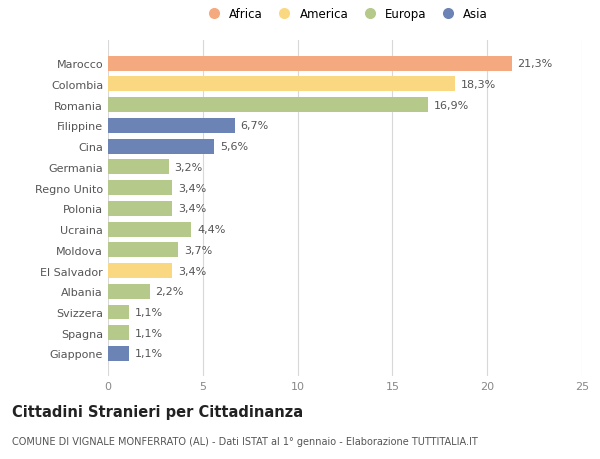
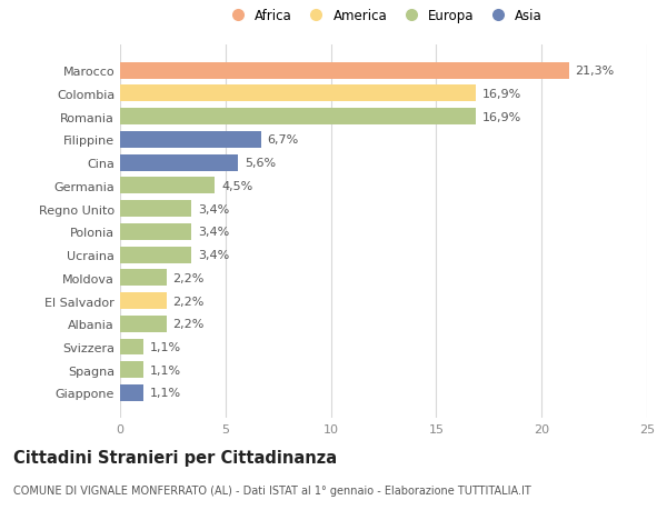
Colombia: 18,3% -> 16,9%
Germania: 3,2% -> 4,5%
Ucraina: 4,4% -> 3,4%
Moldova: 3,7% -> 2,2%
El Salvador: 3,4% -> 2,2%
